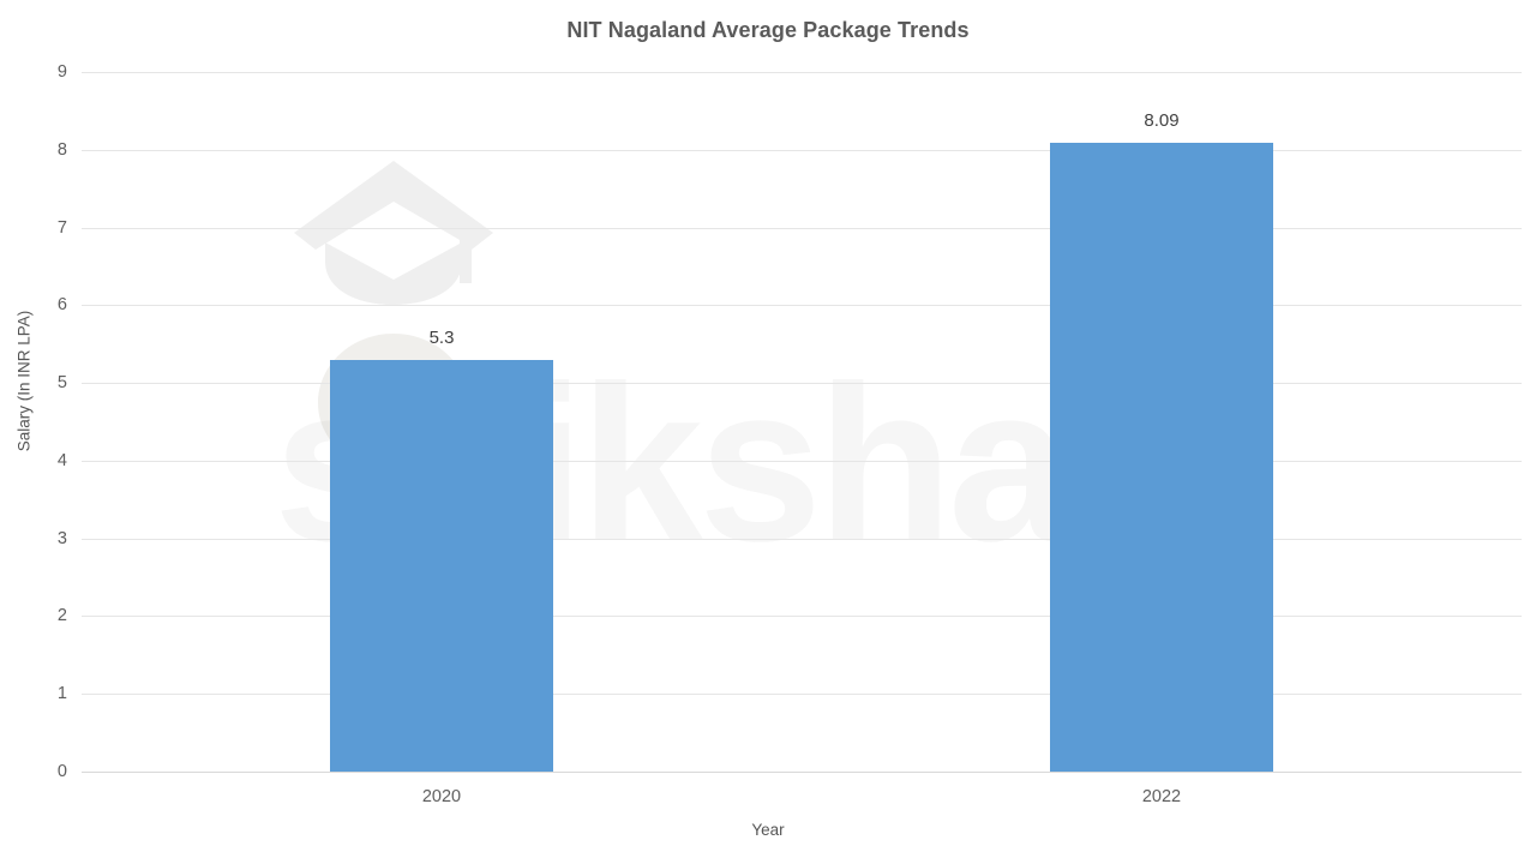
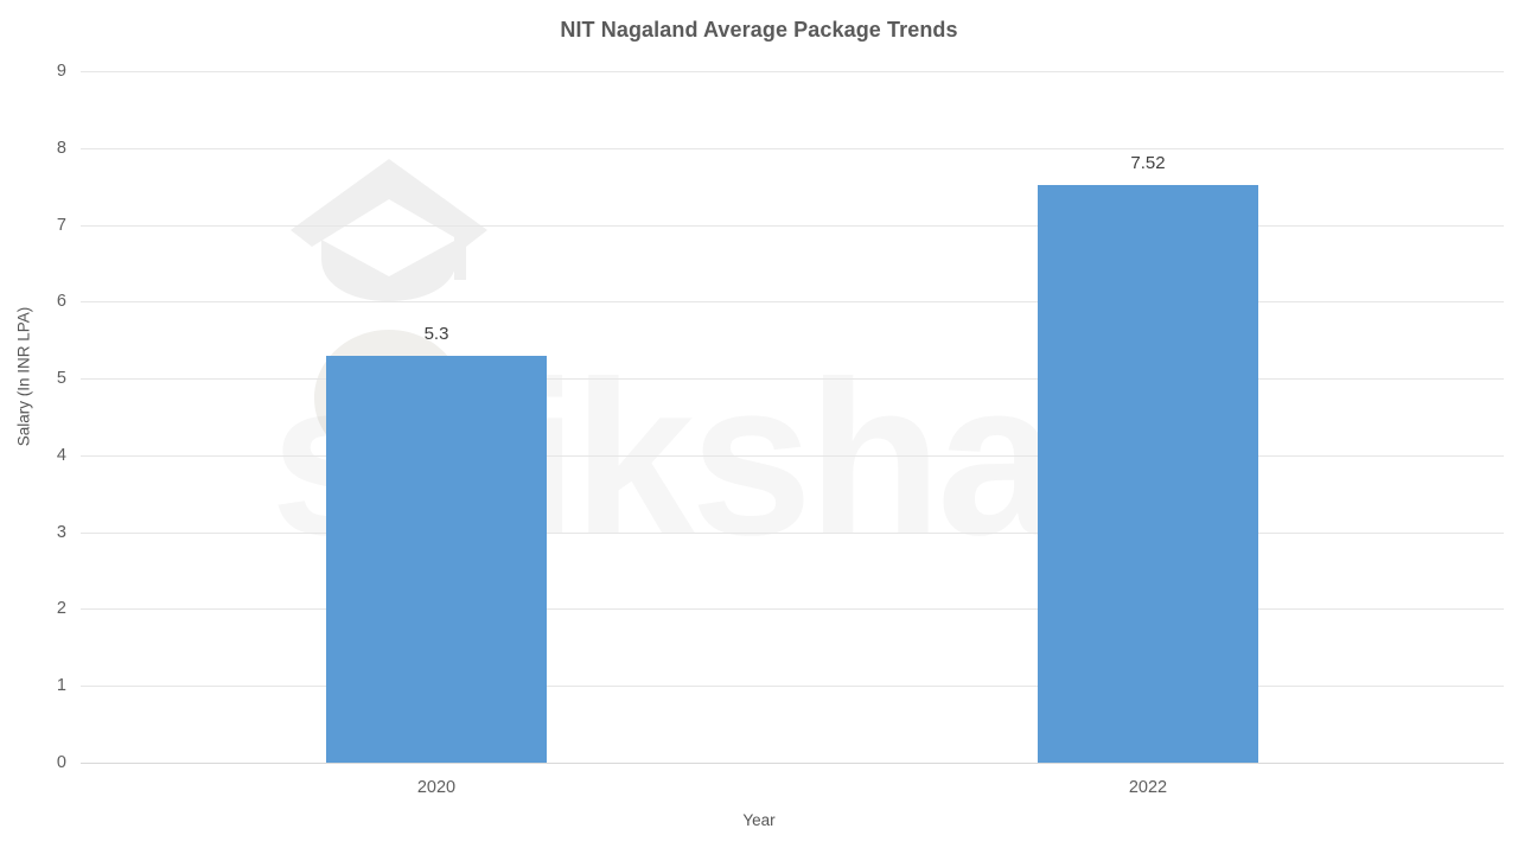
2022: 8.09 -> 7.52
